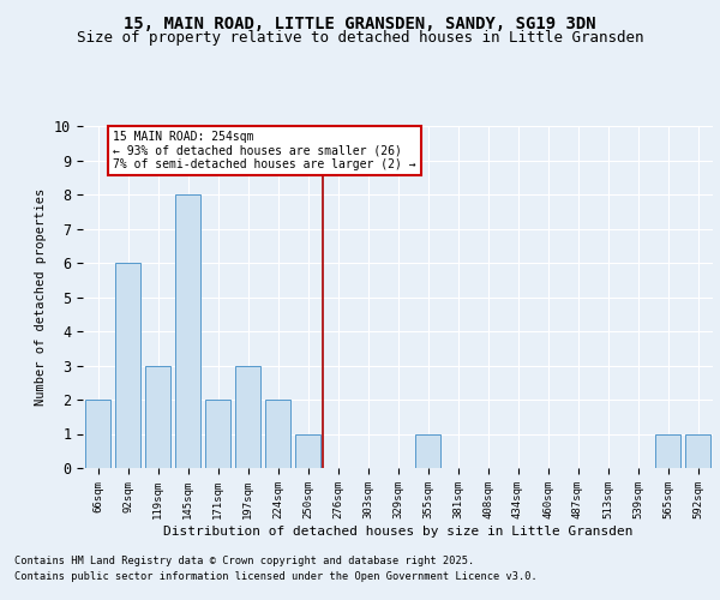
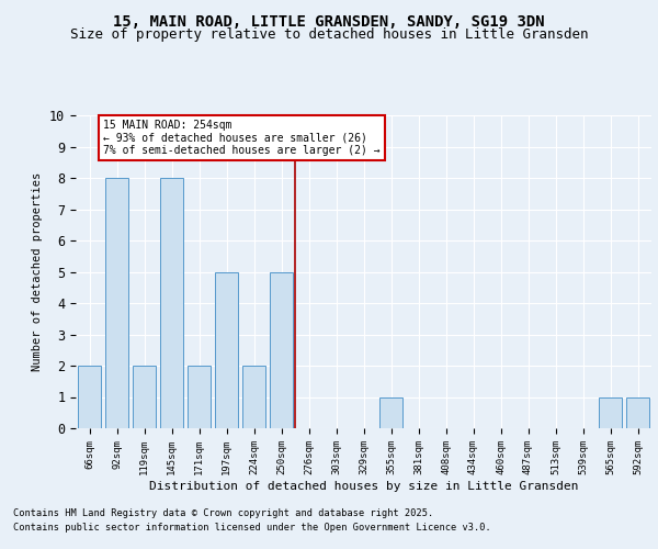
92sqm: 6 -> 8
119sqm: 3 -> 2
197sqm: 3 -> 5
250sqm: 1 -> 5
